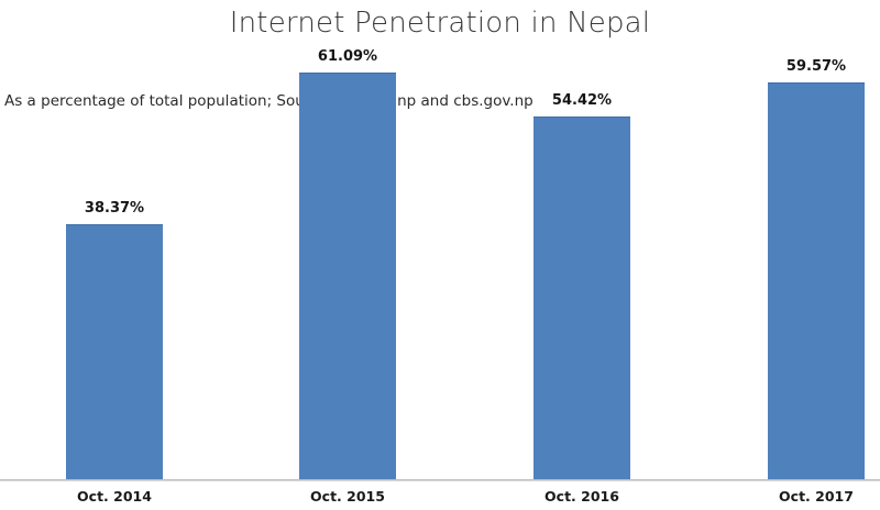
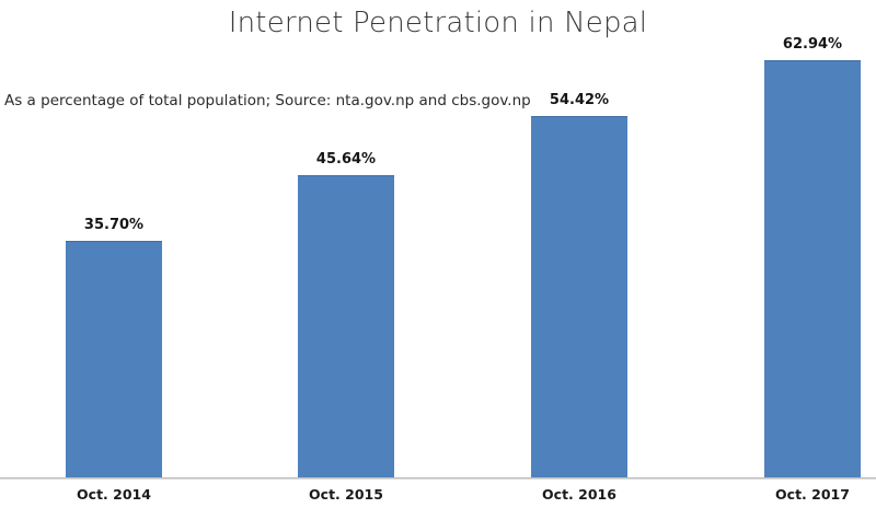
Oct. 2014: 38.37% -> 35.70%
Oct. 2015: 61.09% -> 45.64%
Oct. 2017: 59.57% -> 62.94%
